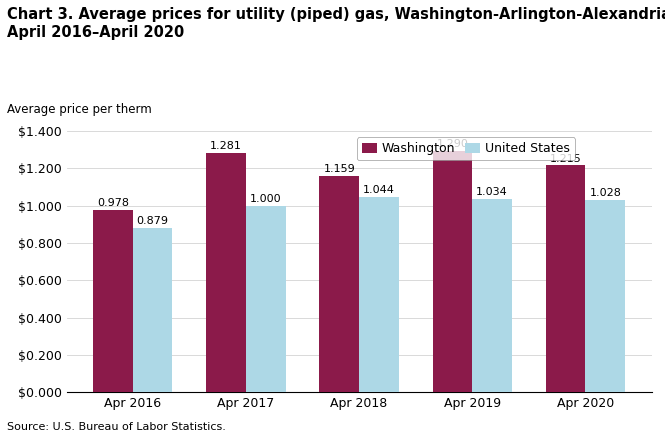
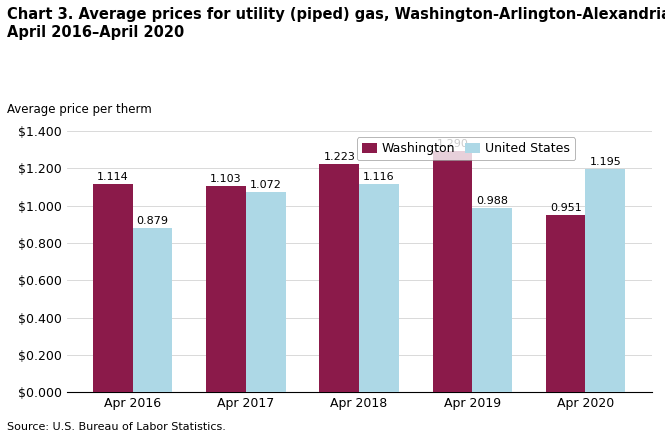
Washington/Apr 2016: 0.978 -> 1.114
Washington/Apr 2017: 1.281 -> 1.103
United States/Apr 2017: 1.000 -> 1.072
Washington/Apr 2018: 1.159 -> 1.223
United States/Apr 2018: 1.044 -> 1.116
United States/Apr 2019: 1.034 -> 0.988
Washington/Apr 2020: 1.215 -> 0.951
United States/Apr 2020: 1.028 -> 1.195
